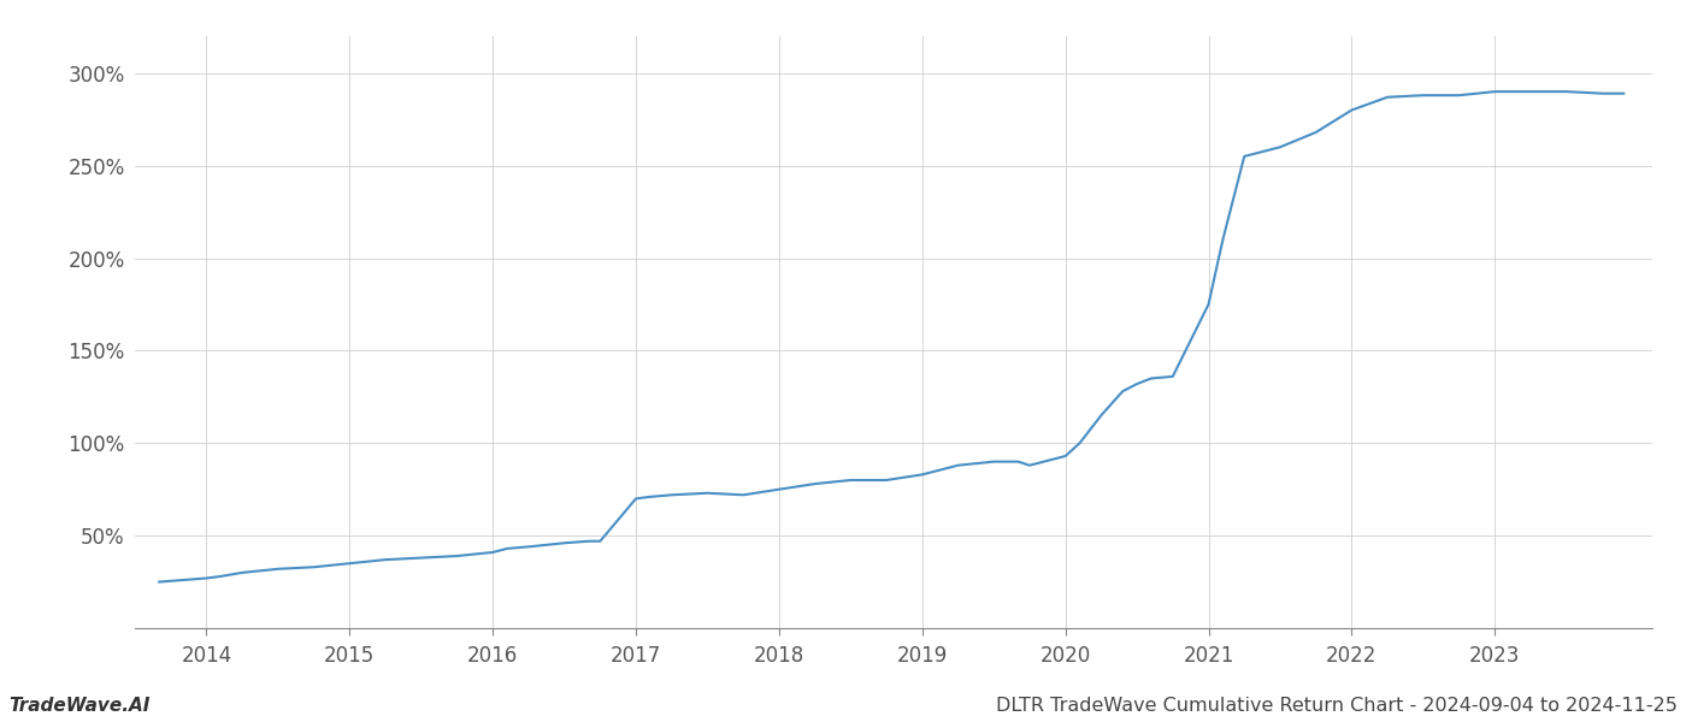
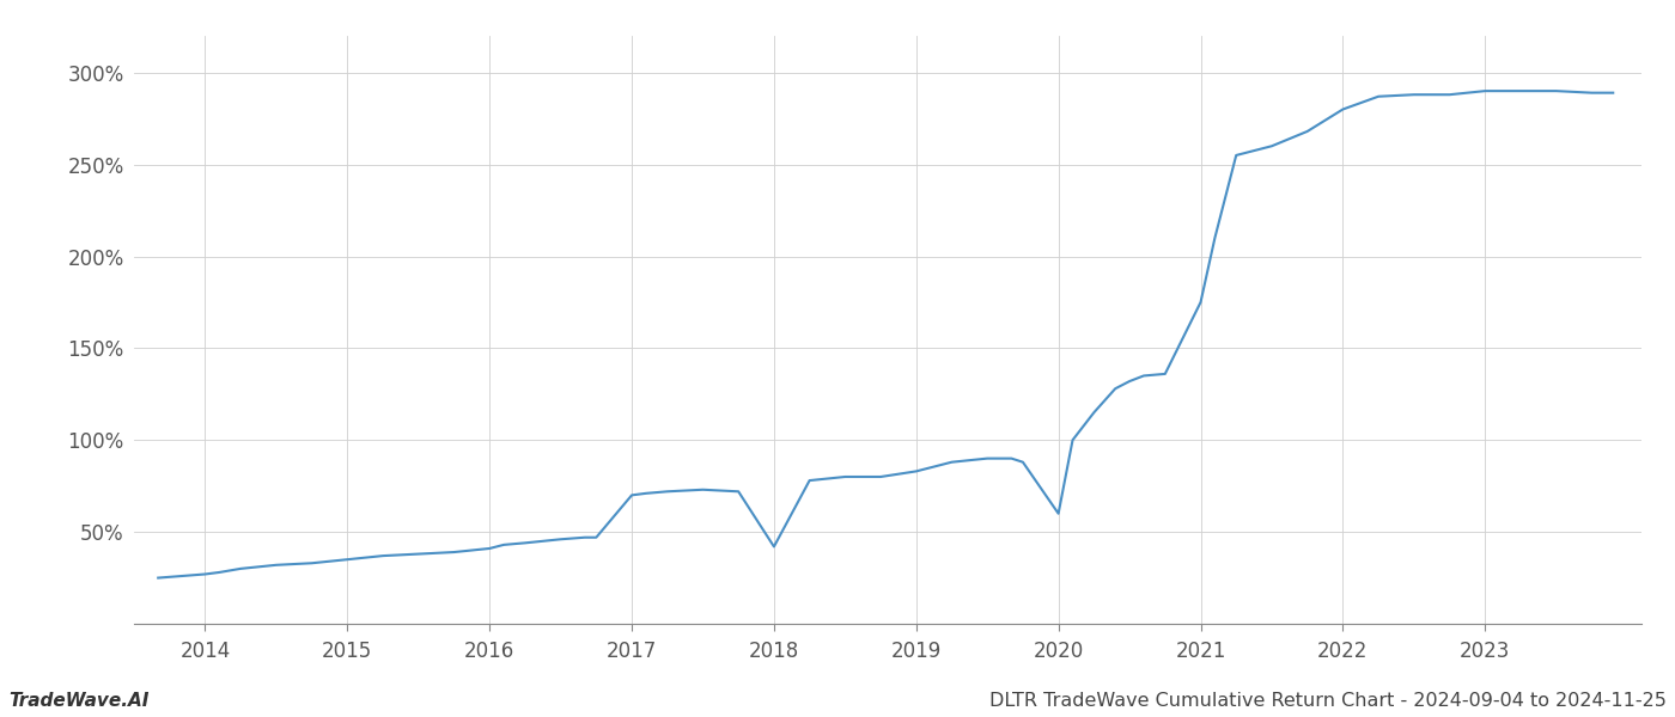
2018: 75% -> 42%
2020: 93% -> 60%
